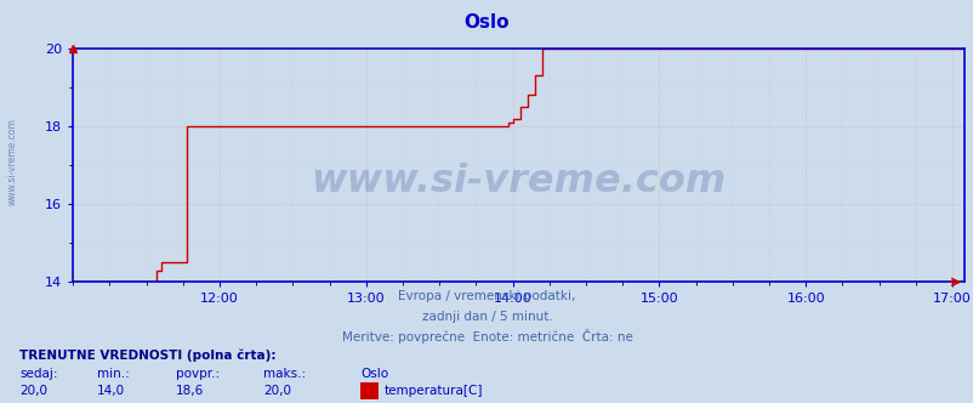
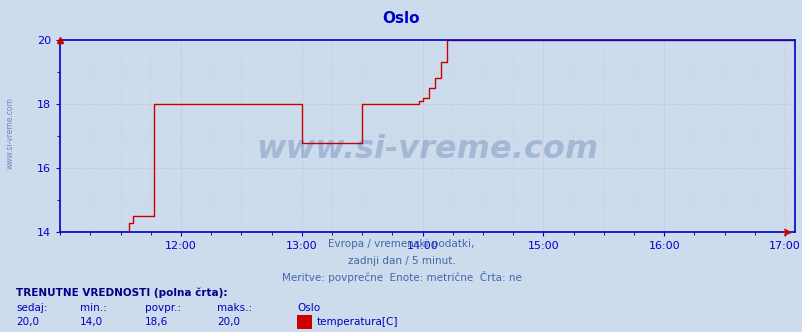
13:00: 18.0 -> 16.8
